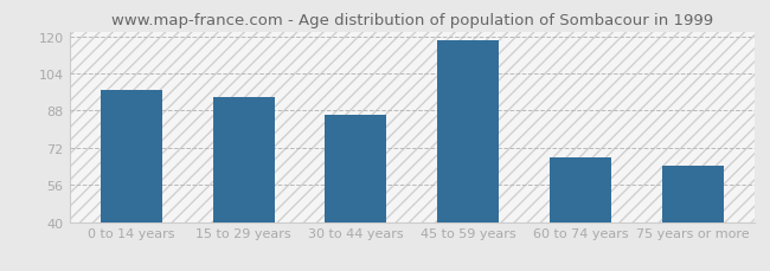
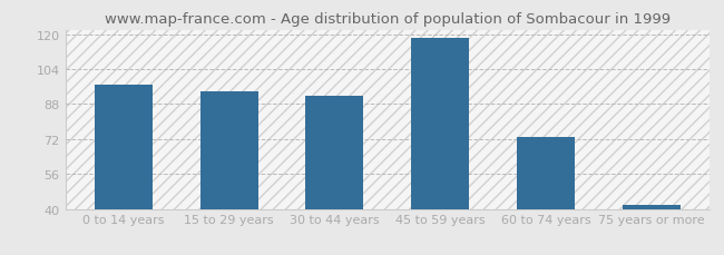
30 to 44 years: 86 -> 92
60 to 74 years: 68 -> 73
75 years or more: 64 -> 42
